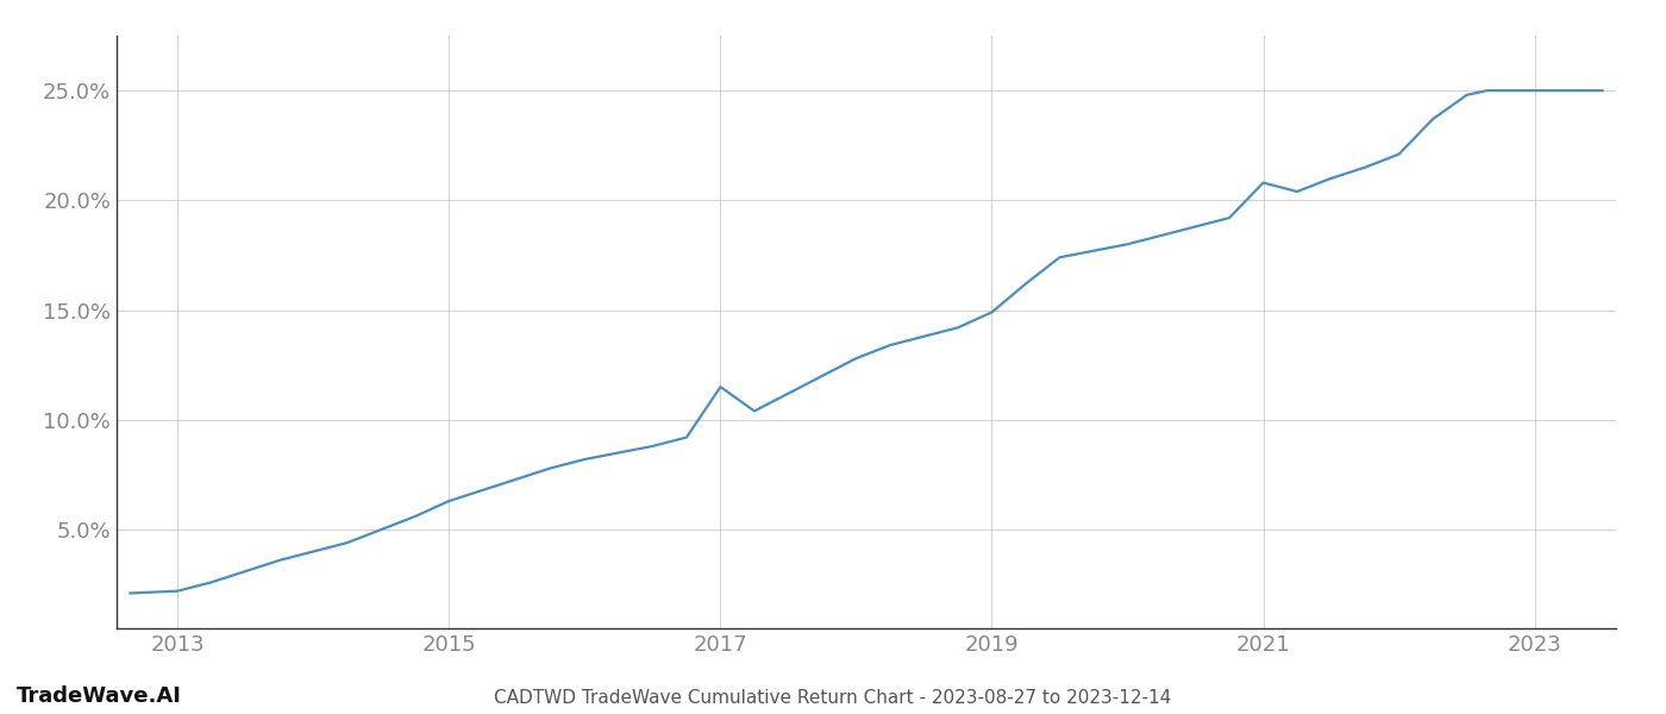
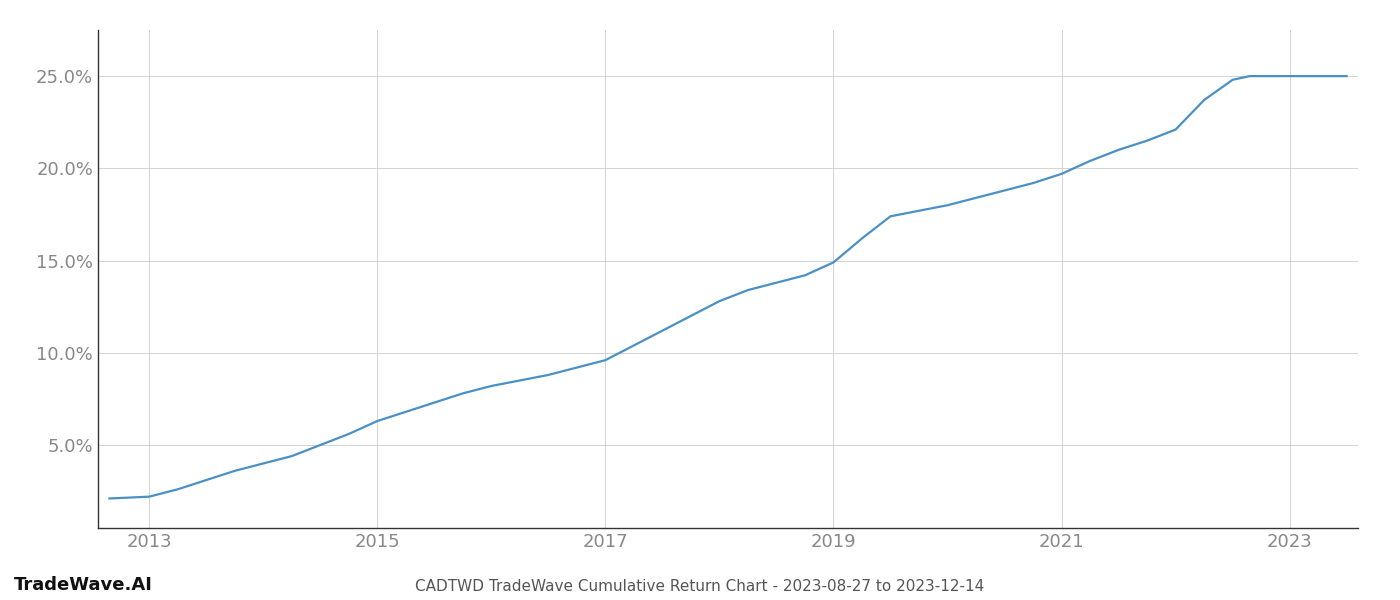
2017: 11.5% -> 9.6%
2021: 20.8% -> 19.7%
